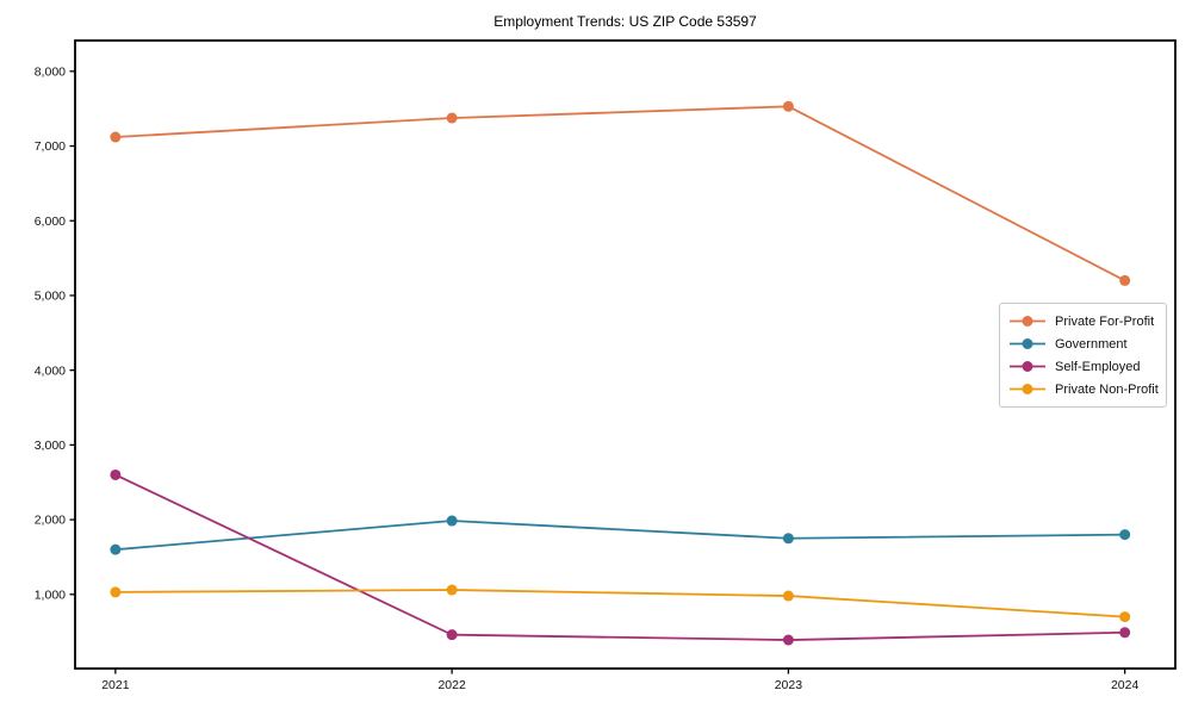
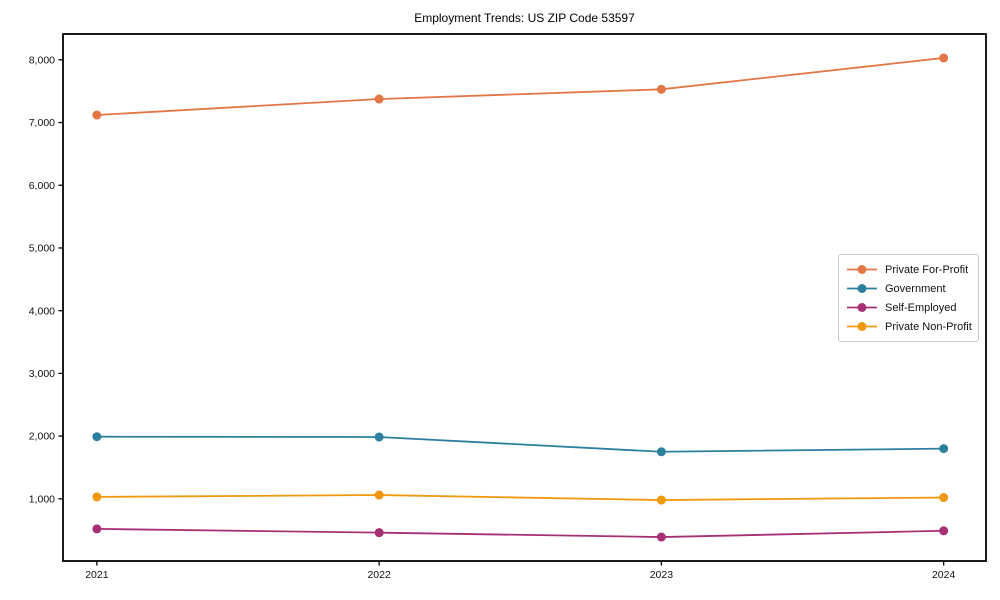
Government/2021: 1600 -> 2000
Self-Employed/2021: 2600 -> 500
Private For-Profit/2024: 5200 -> 8000
Private Non-Profit/2024: 700 -> 1000
